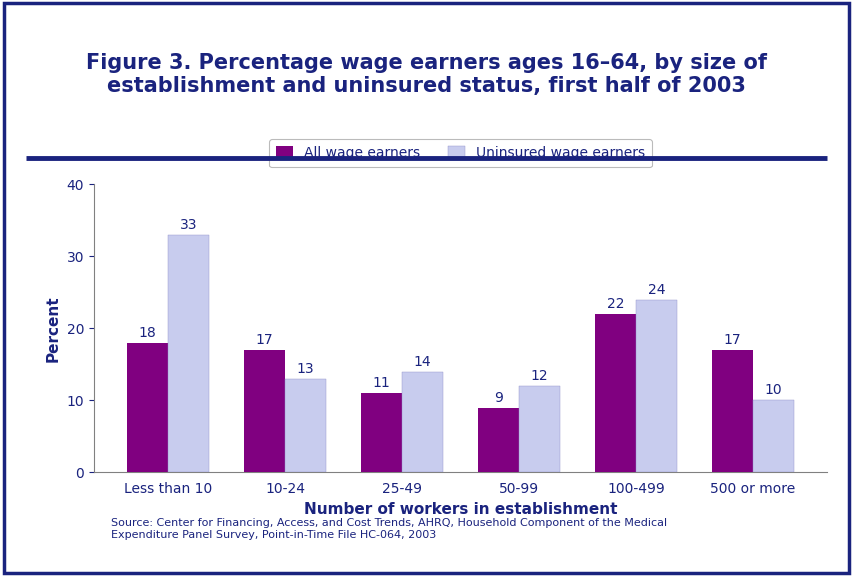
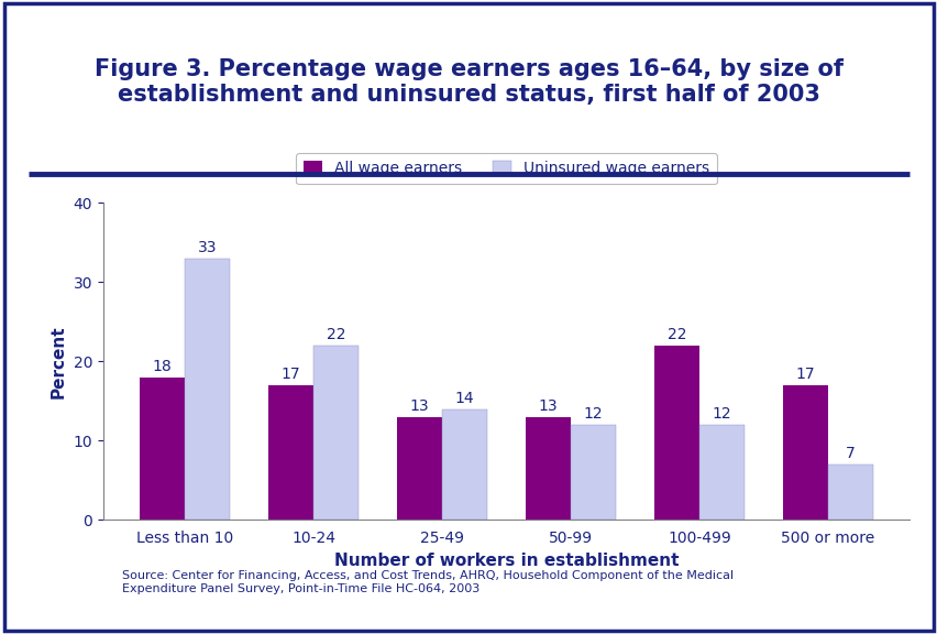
Uninsured wage earners/10-24: 13 -> 22
All wage earners/25-49: 11 -> 13
All wage earners/50-99: 9 -> 13
Uninsured wage earners/100-499: 24 -> 12
Uninsured wage earners/500 or more: 10 -> 7
